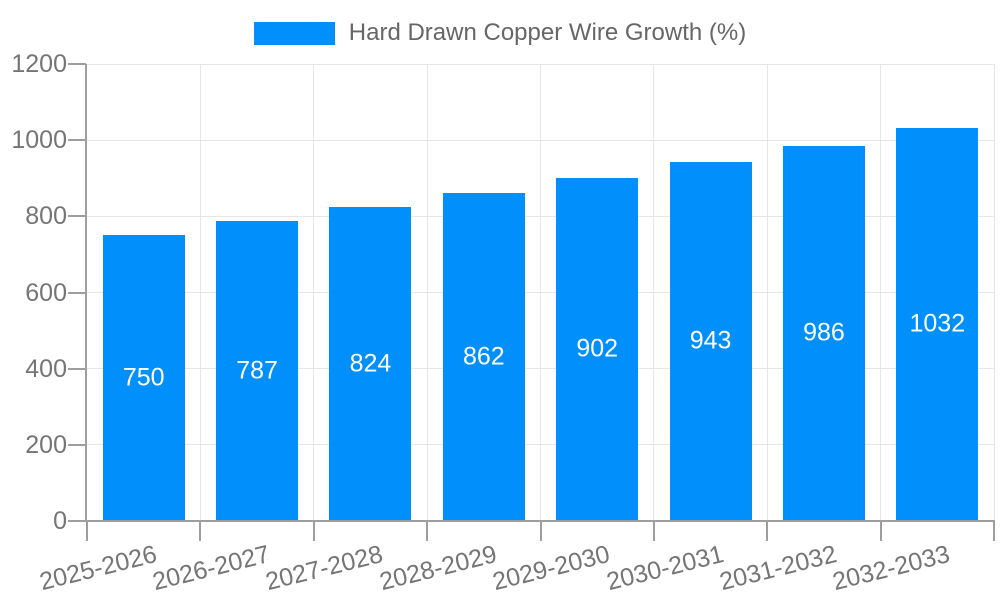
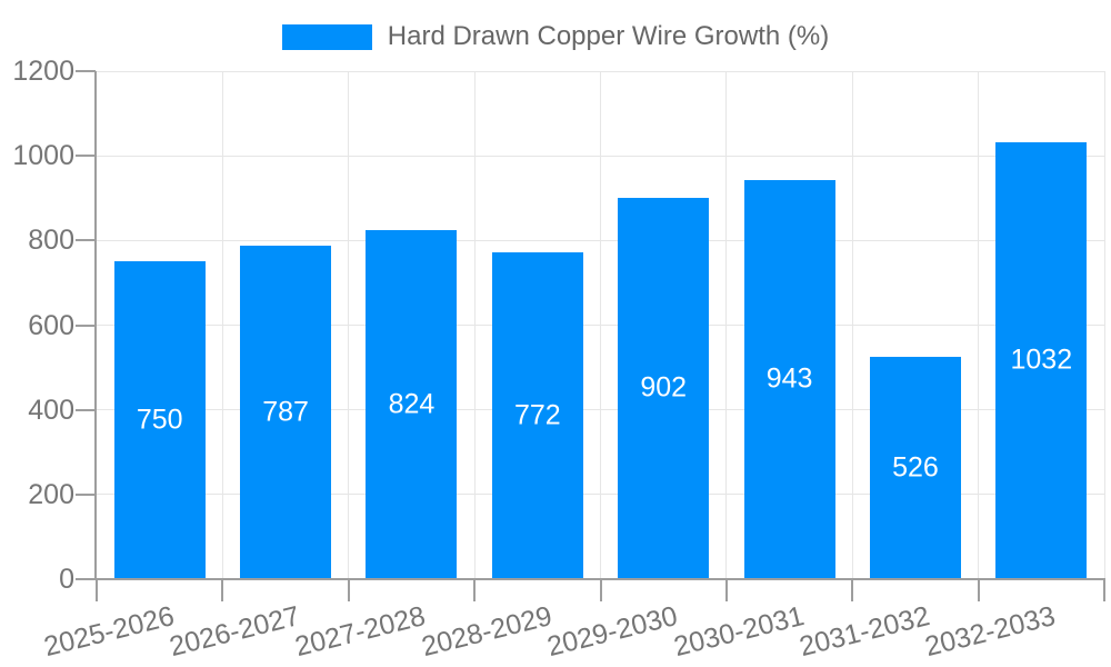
2028-2029: 862 -> 772
2031-2032: 986 -> 526
